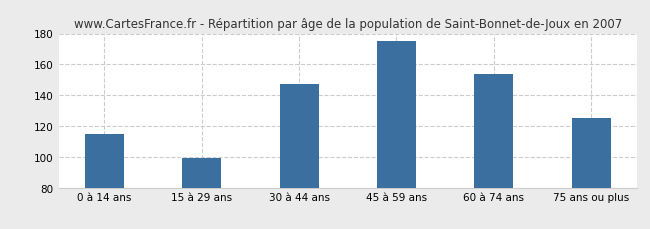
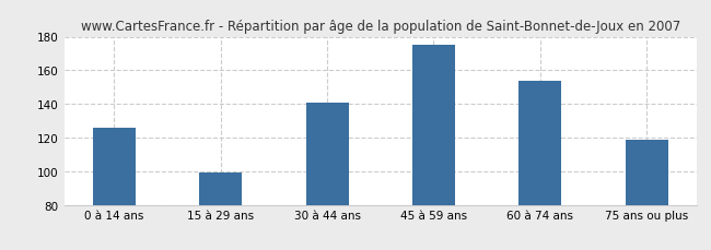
0 à 14 ans: 115 -> 126
30 à 44 ans: 147 -> 141
75 ans ou plus: 125 -> 119
